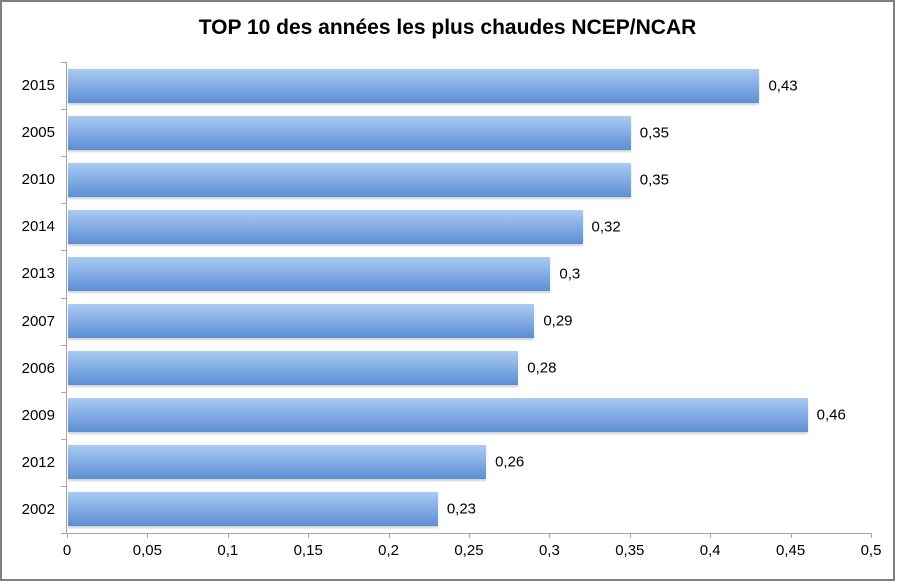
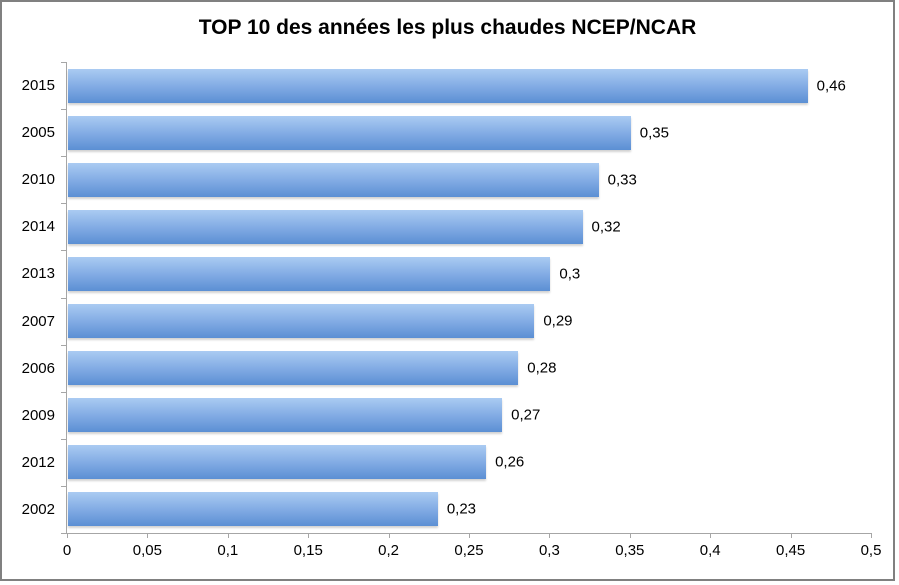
2015: 0,43 -> 0,46
2010: 0,35 -> 0,33
2009: 0,46 -> 0,27
